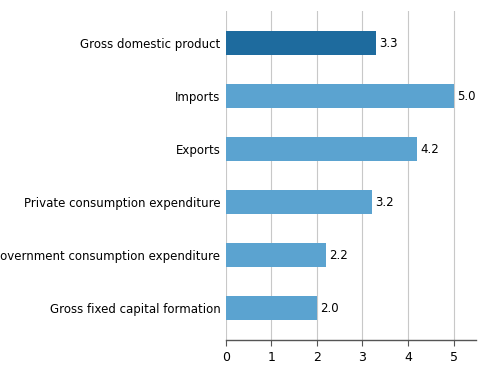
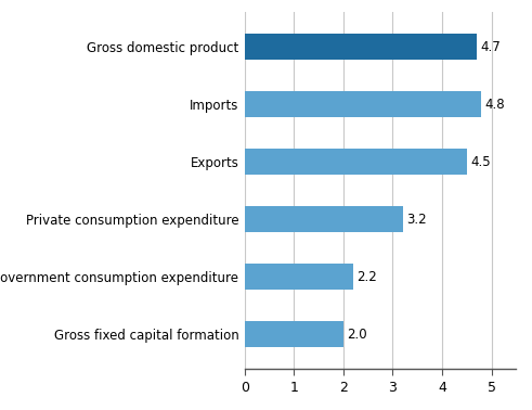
Gross domestic product: 3.3 -> 4.7
Imports: 5.0 -> 4.8
Exports: 4.2 -> 4.5
